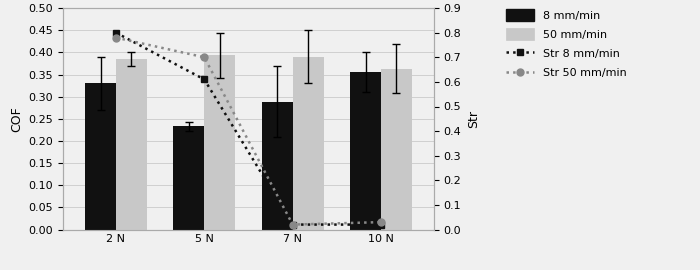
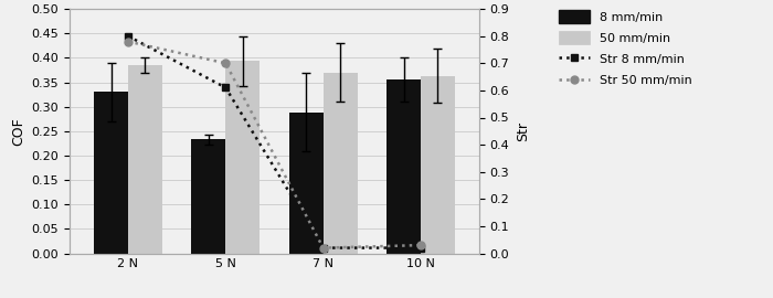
50 mm/min/7 N: 0.390 -> 0.370
